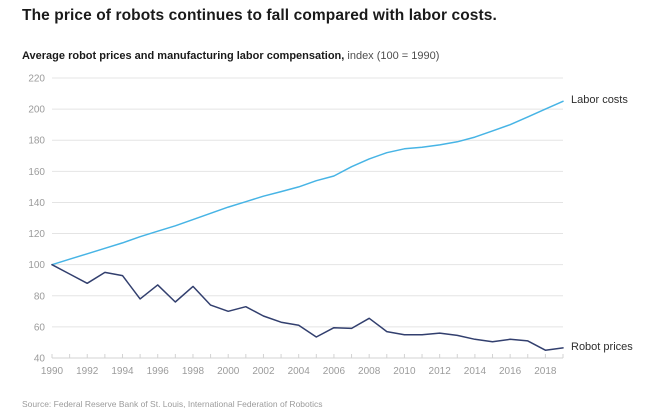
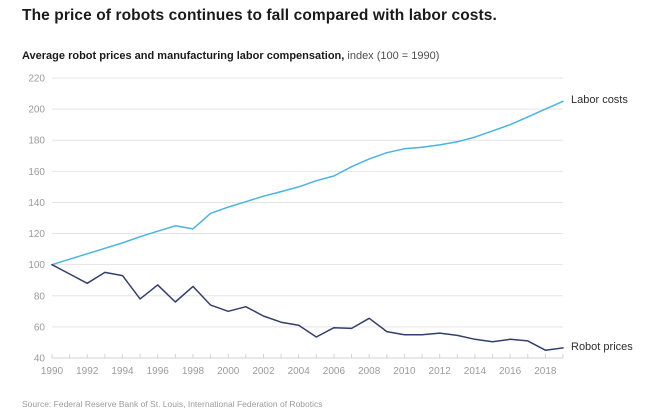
Labor costs/1998: 129 -> 123
